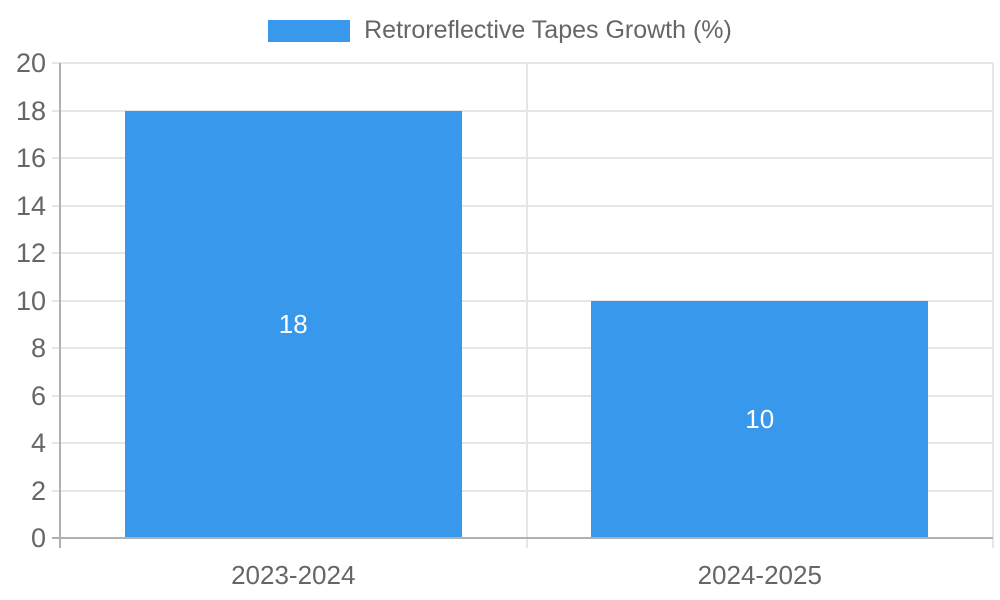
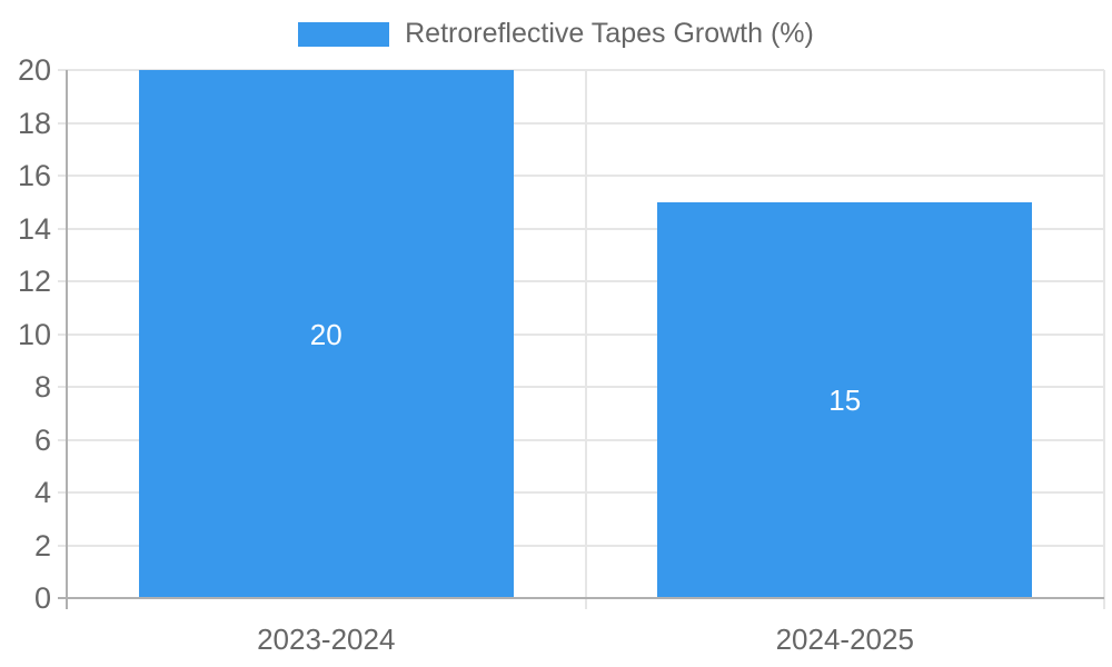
2023-2024: 18 -> 20
2024-2025: 10 -> 15
